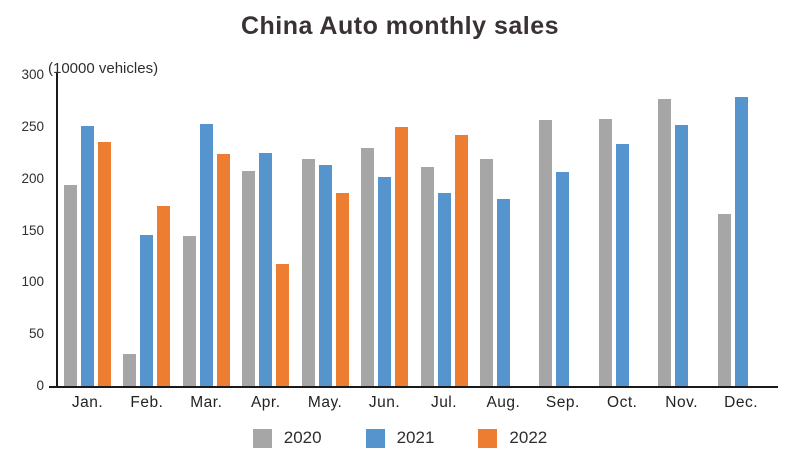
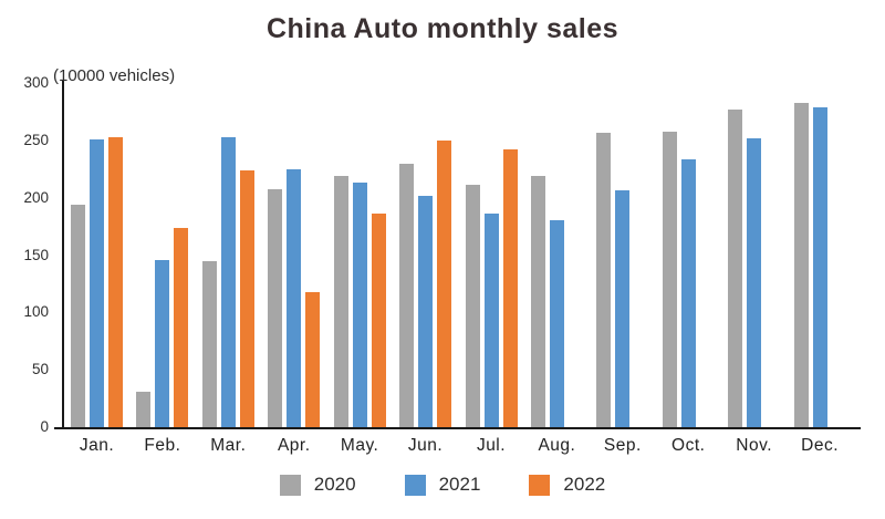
2022/Jan.: 235 -> 253
2020/Dec.: 166 -> 283
